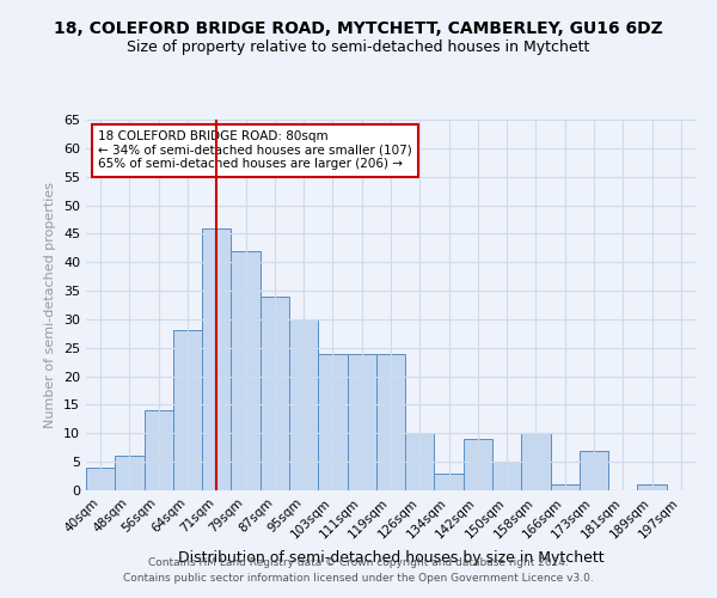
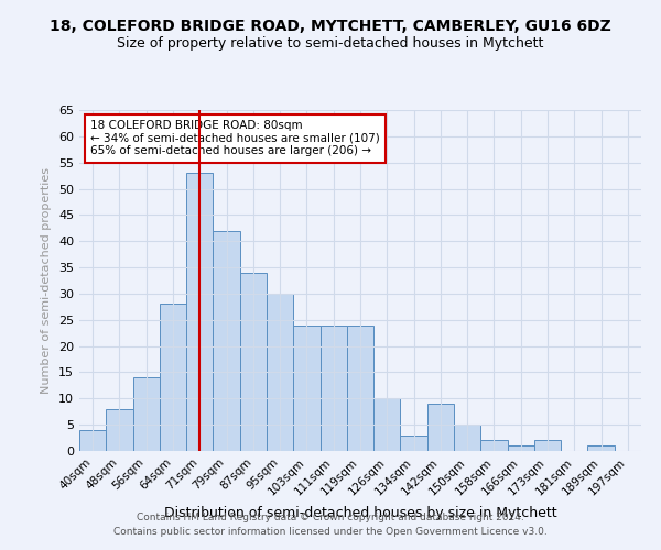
48sqm: 6 -> 8
71sqm: 46 -> 53
158sqm: 10 -> 2
173sqm: 7 -> 2
